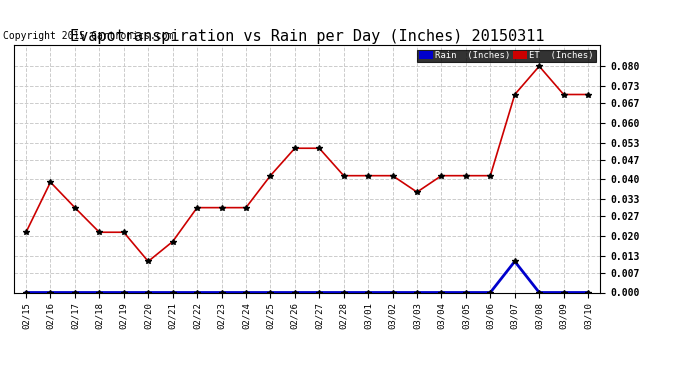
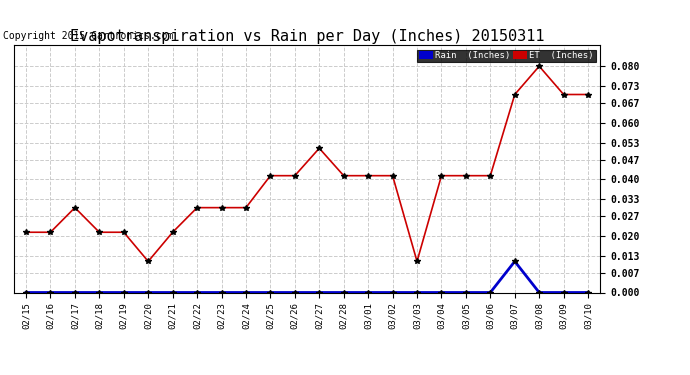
ET (Inches)/02/16: 0.0390 -> 0.0213
ET (Inches)/02/21: 0.0180 -> 0.0213
ET (Inches)/02/26: 0.0510 -> 0.0413
ET (Inches)/03/03: 0.0355 -> 0.0110
